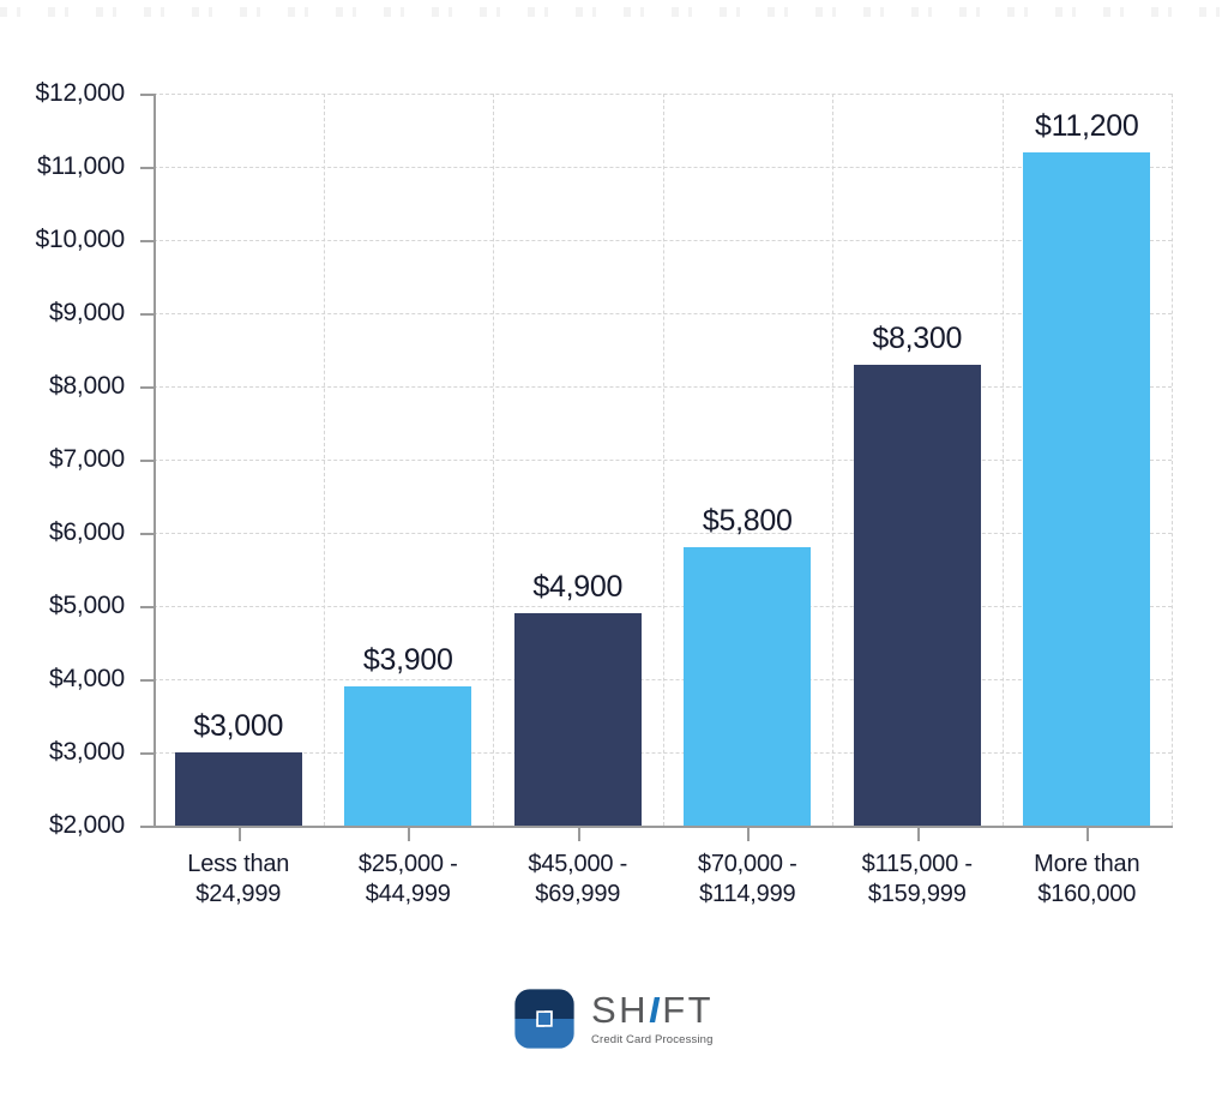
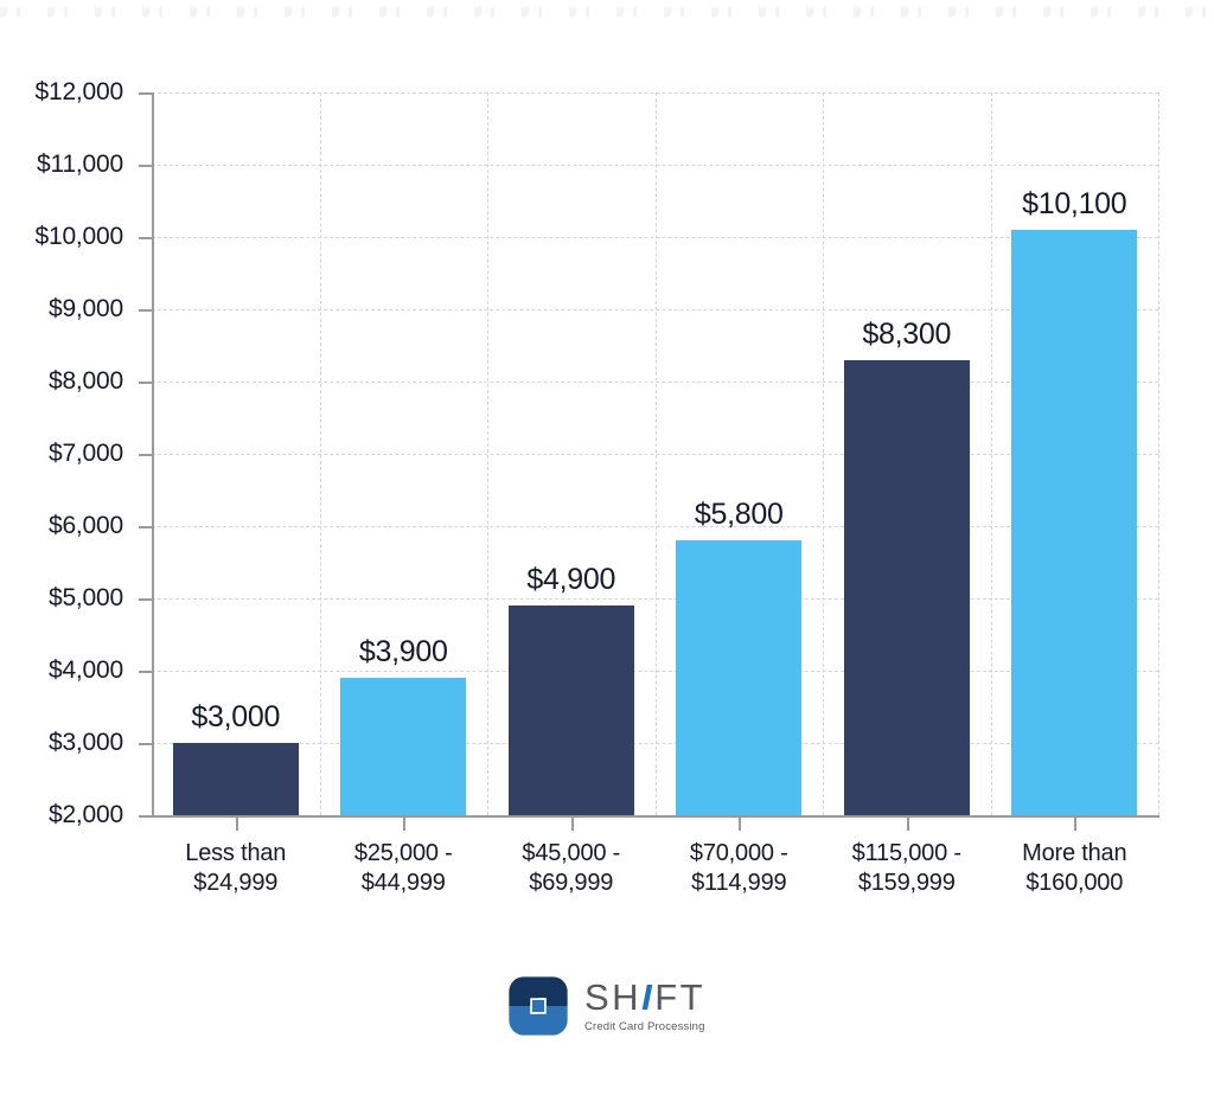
More than $160,000: $11,200 -> $10,100
